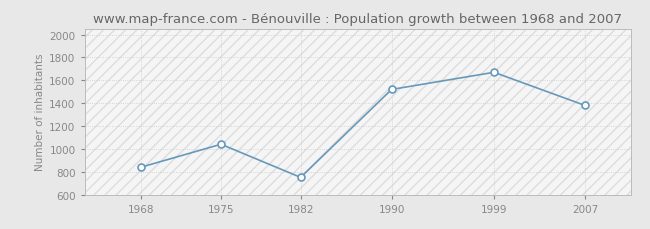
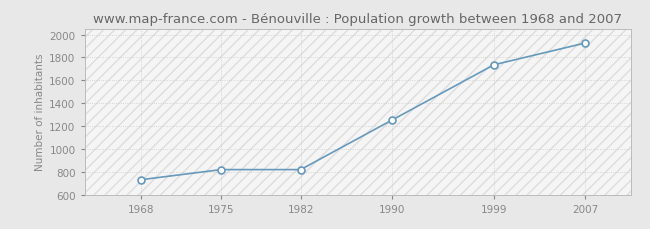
1968: 840 -> 730
1975: 1040 -> 820
1982: 750 -> 820
1990: 1520 -> 1250
1999: 1670 -> 1740
2007: 1380 -> 1930
